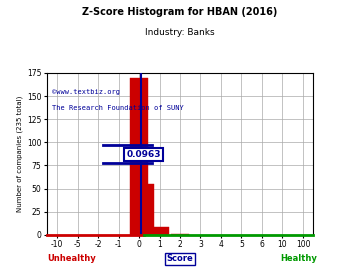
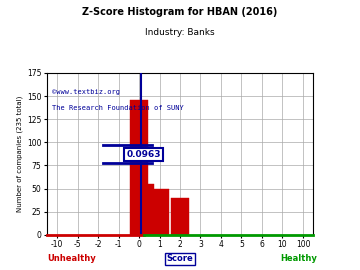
0: 170 -> 146
1: 8 -> 50
2: 1 -> 40
